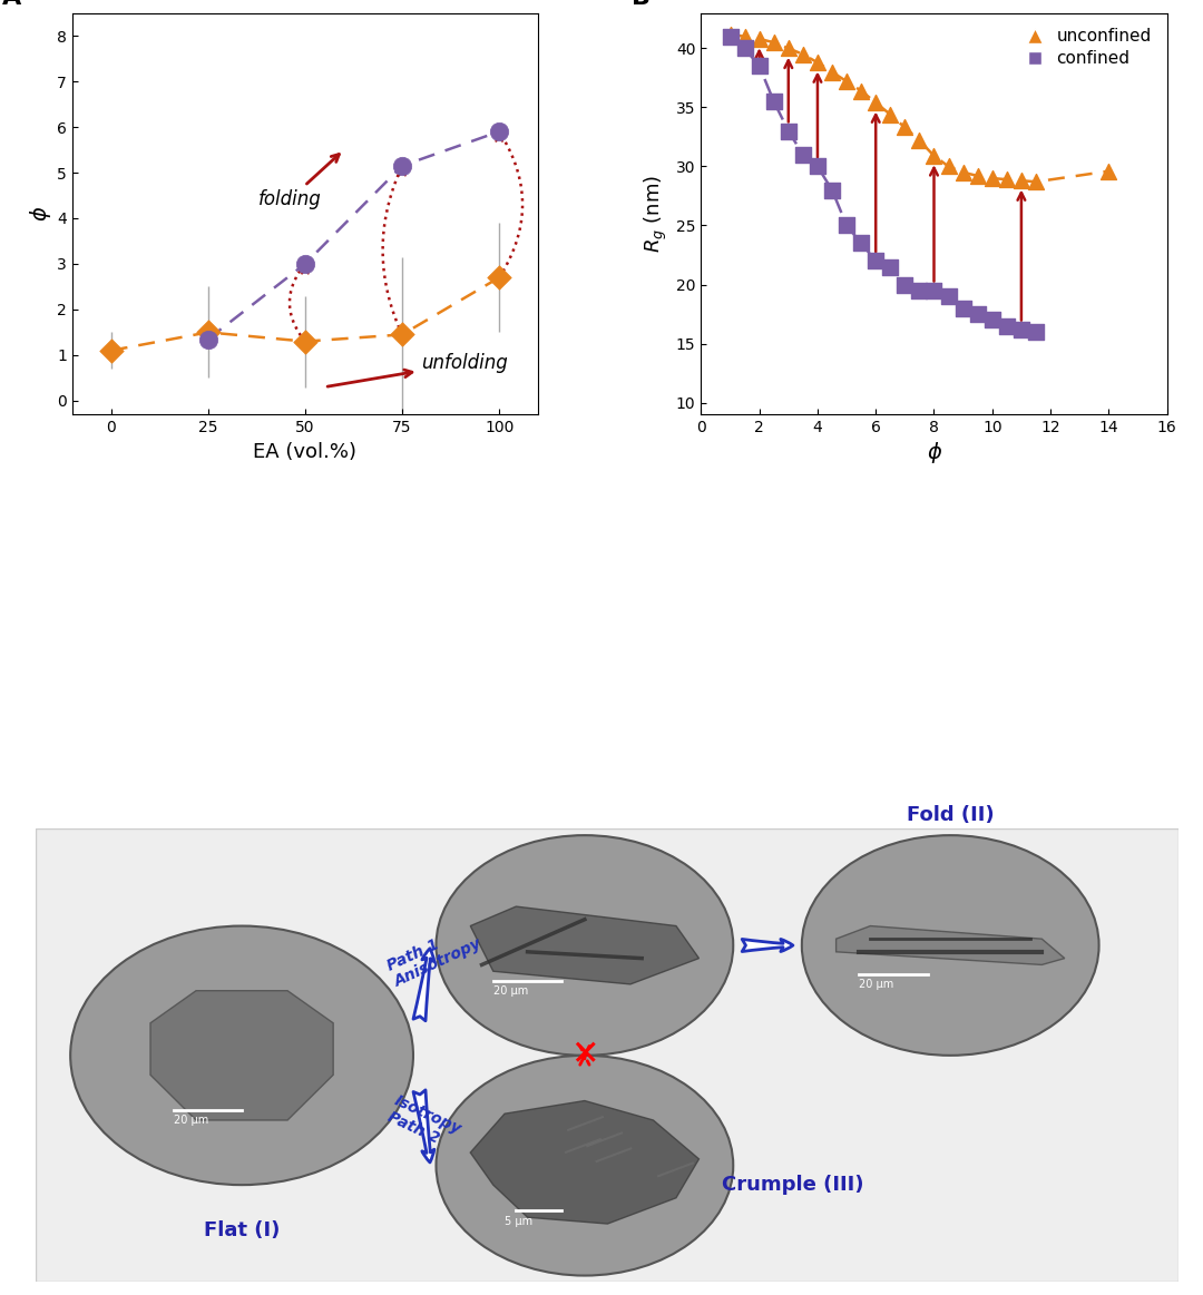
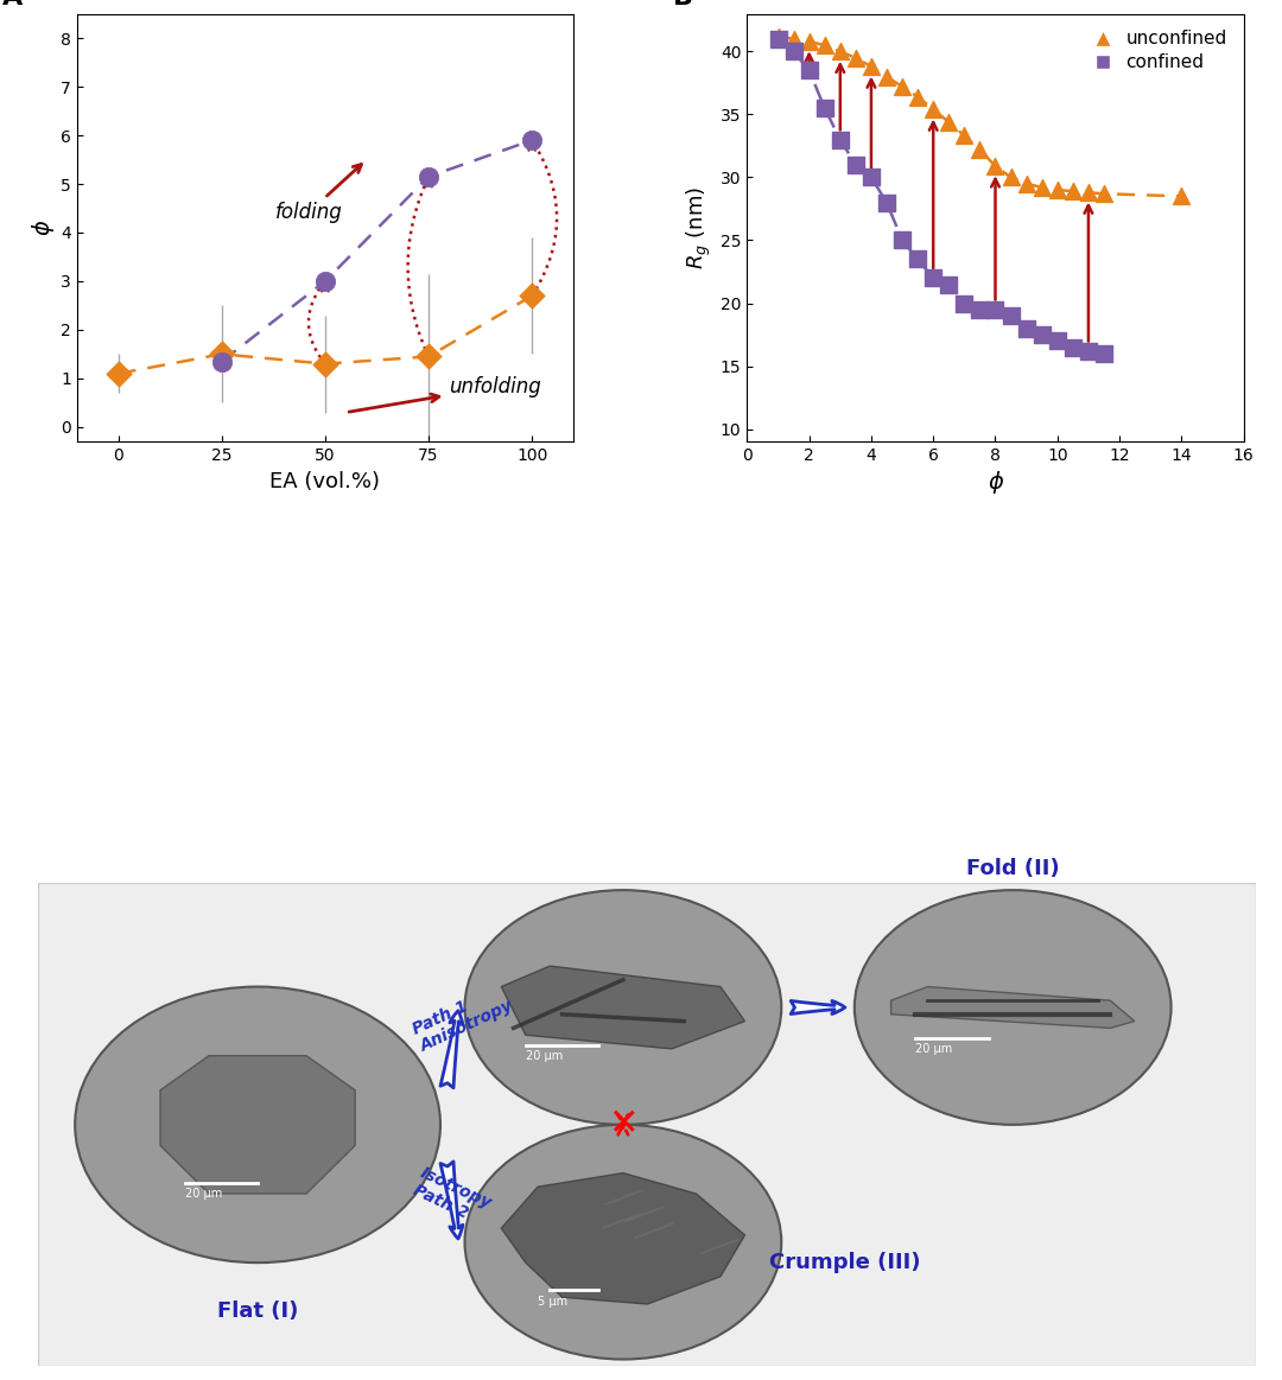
unconfined/14: 29.6 -> 28.5
